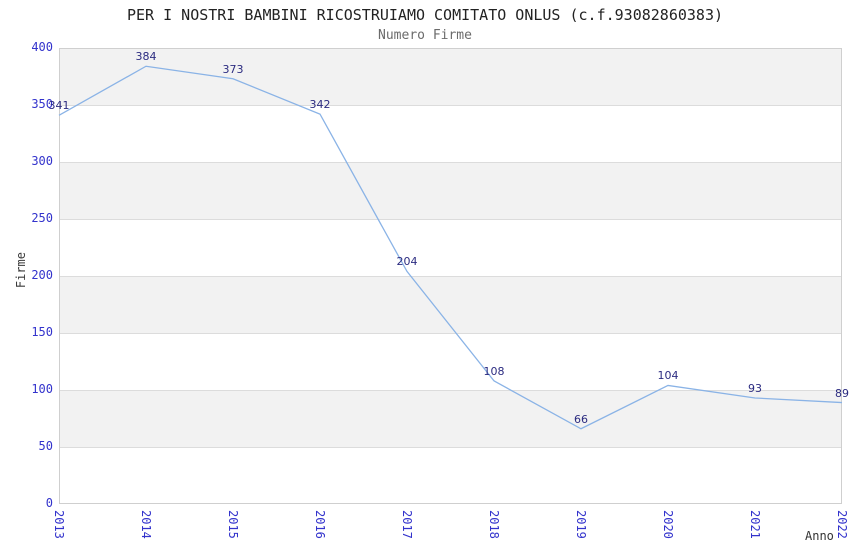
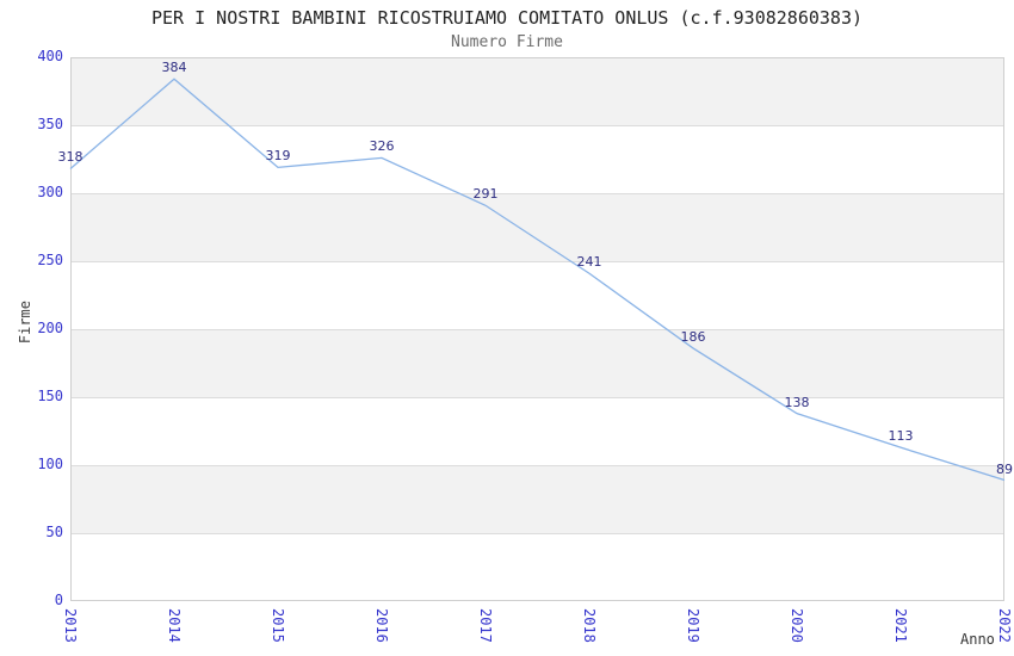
2013: 341 -> 318
2015: 373 -> 319
2016: 342 -> 326
2017: 204 -> 291
2018: 108 -> 241
2019: 66 -> 186
2020: 104 -> 138
2021: 93 -> 113
